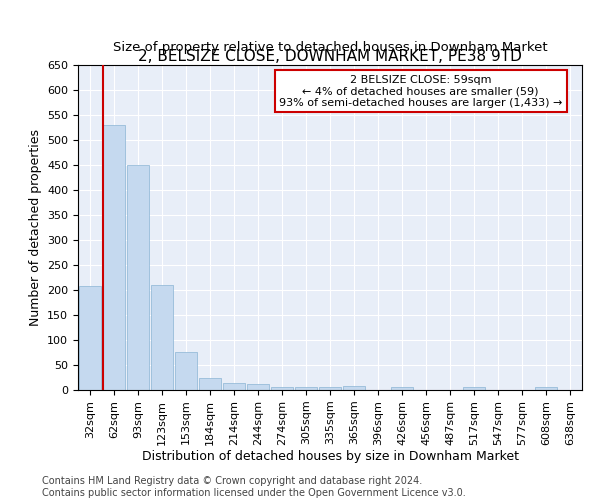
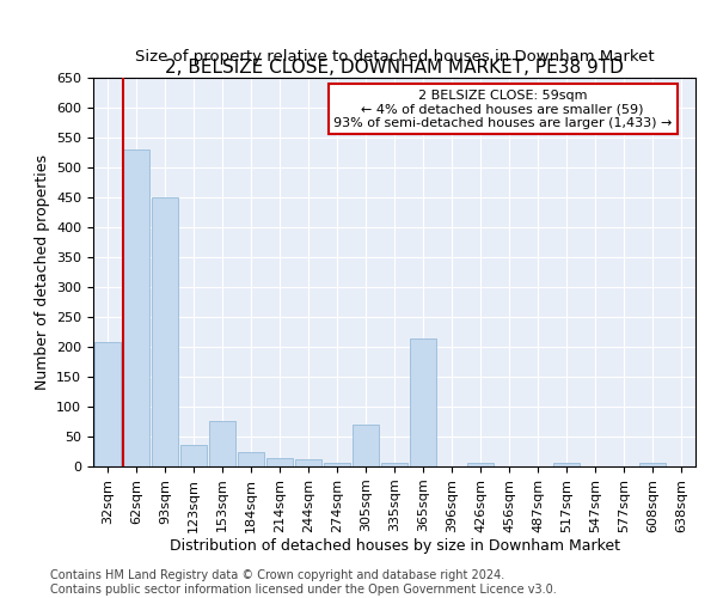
123sqm: 210 -> 36
305sqm: 6 -> 70
365sqm: 9 -> 214
